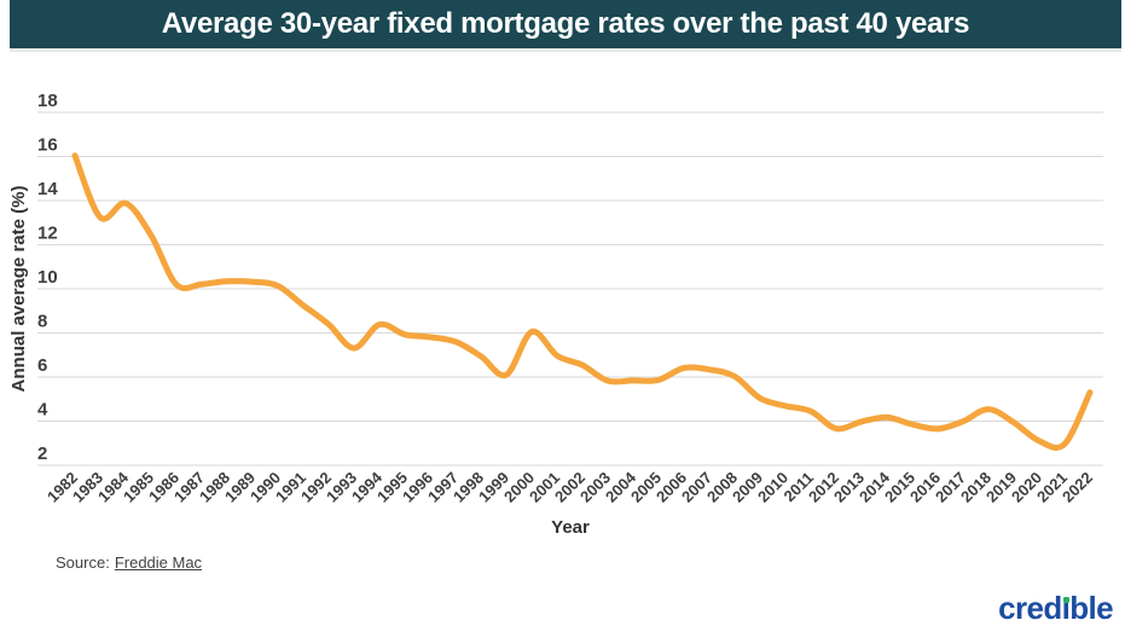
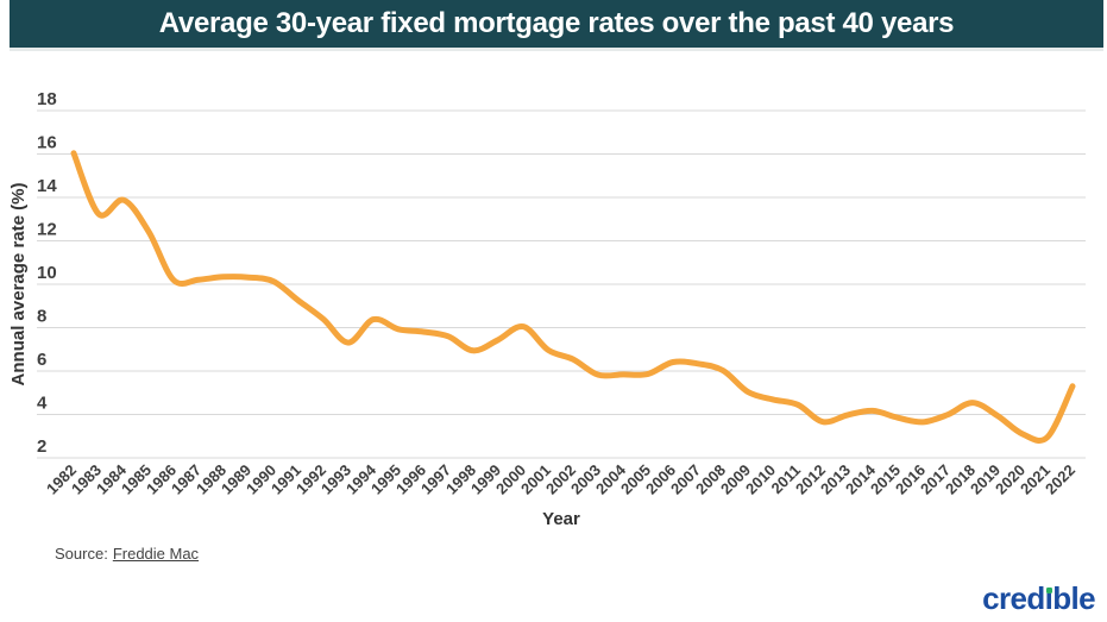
1999: 6.1 -> 7.4
